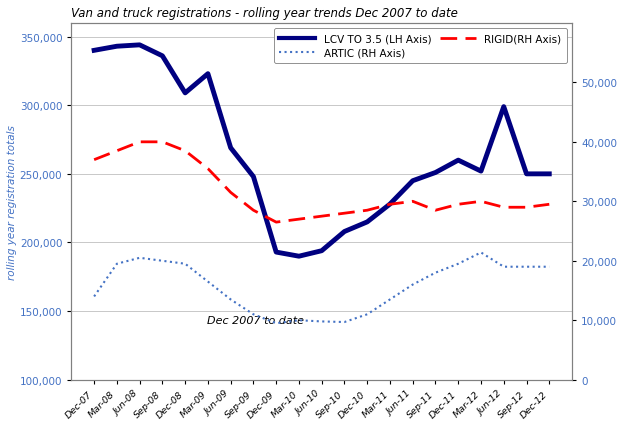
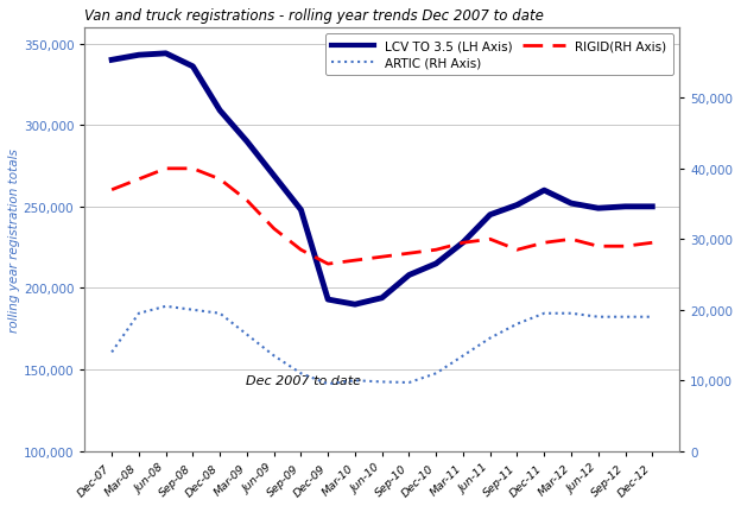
LCV TO 3.5 (LH Axis)/Mar-09: 323,000 -> 290,000
ARTIC (RH Axis)/Mar-12: 21,400 -> 19,500
LCV TO 3.5 (LH Axis)/Jun-12: 299,000 -> 249,000
